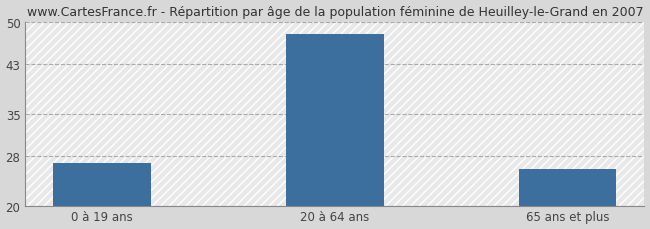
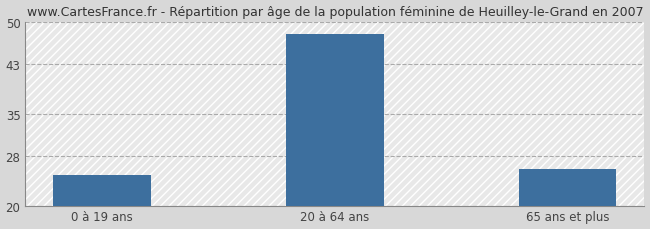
0 à 19 ans: 27 -> 25
